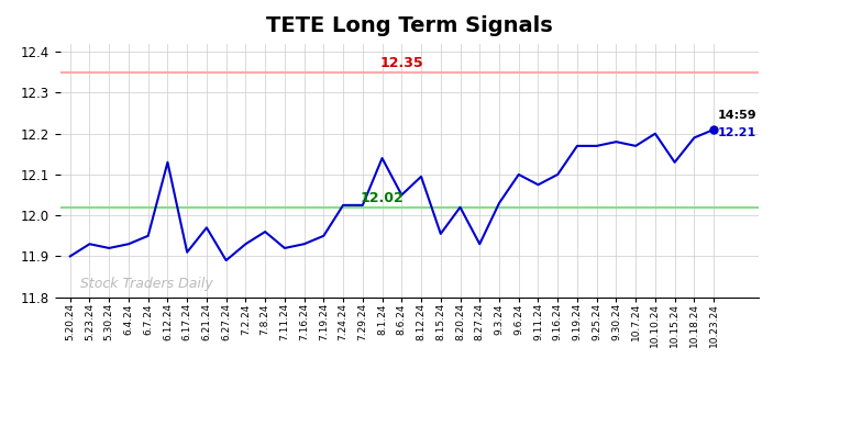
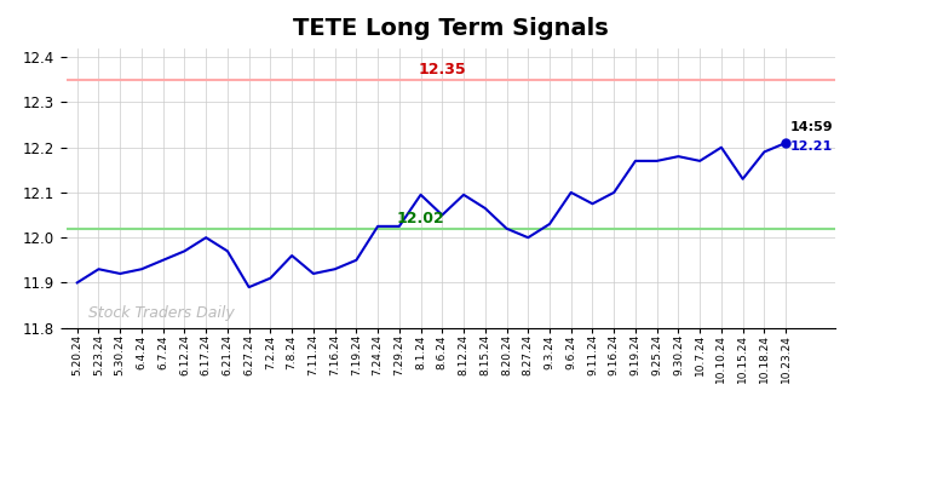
6.12.24: 12.130 -> 11.970
6.17.24: 11.910 -> 12.000
7.2.24: 11.930 -> 11.910
8.1.24: 12.140 -> 12.095
8.15.24: 11.955 -> 12.065
8.27.24: 11.930 -> 12.000
